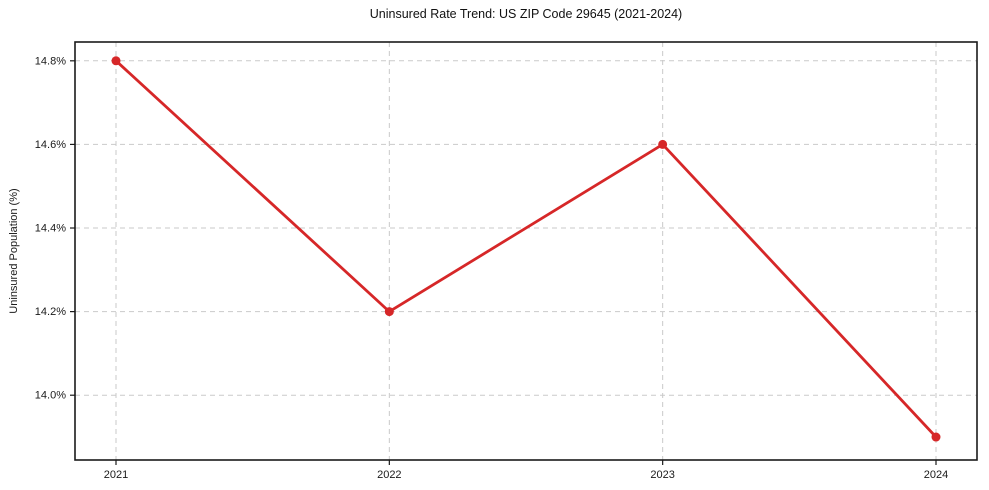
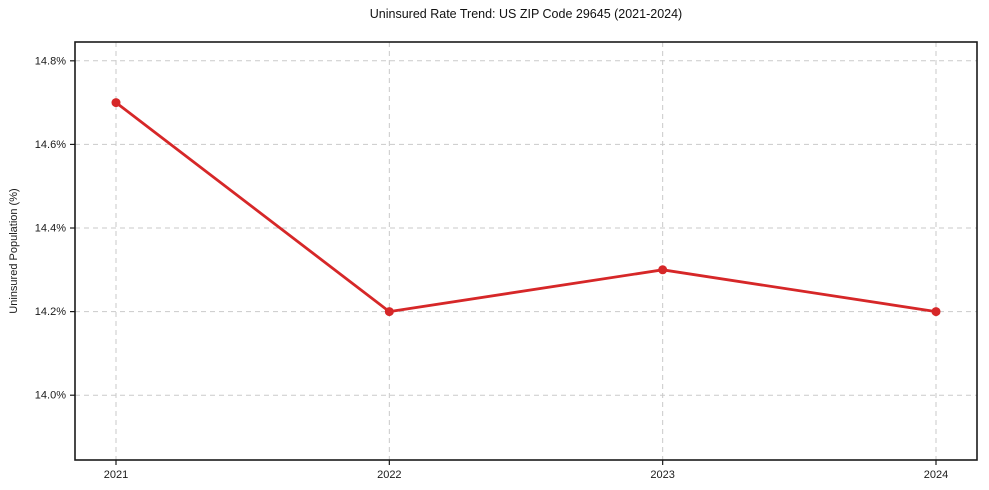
2021: 14.8% -> 14.7%
2023: 14.6% -> 14.3%
2024: 13.9% -> 14.2%
